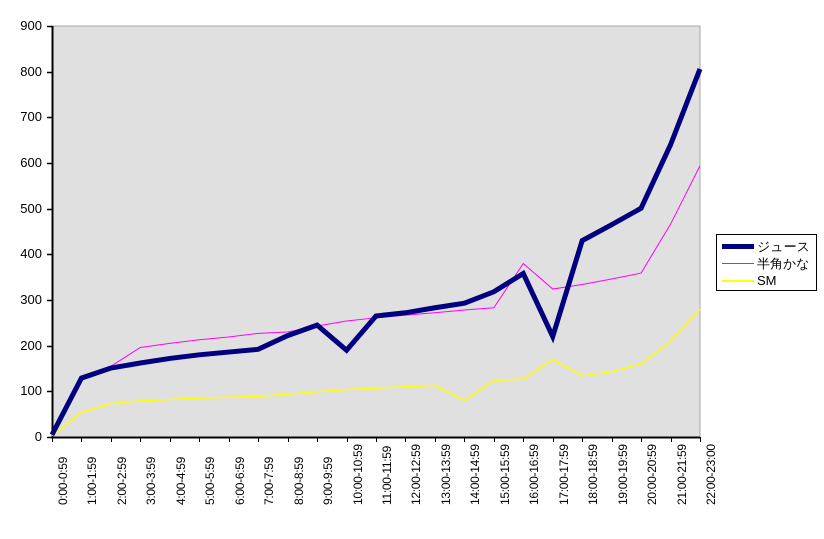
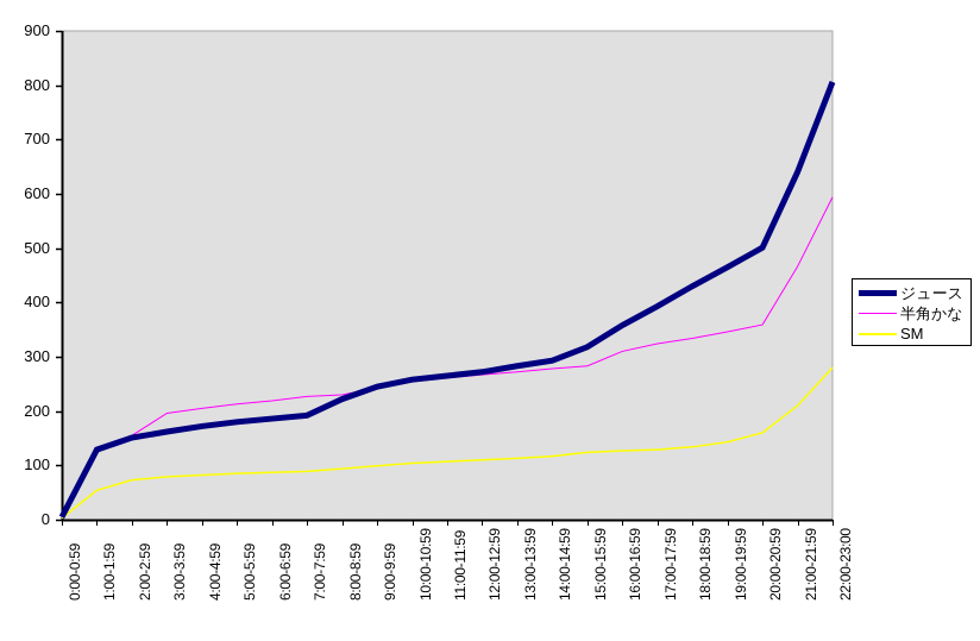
ジュース/10:00-10:59: 190 -> 260
SM/14:00-14:59: 80 -> 120
半角かな/16:00-16:59: 380 -> 310
ジュース/17:00-17:59: 220 -> 390
SM/17:00-17:59: 170 -> 130
